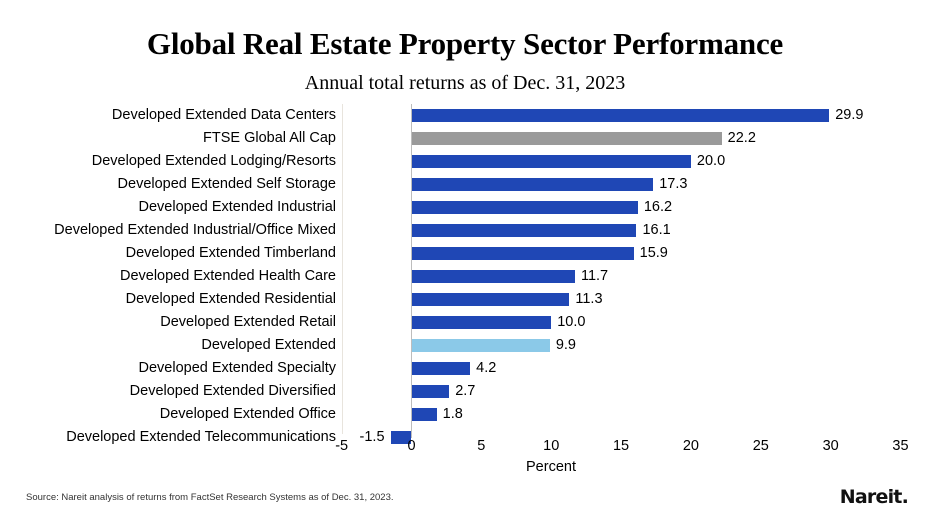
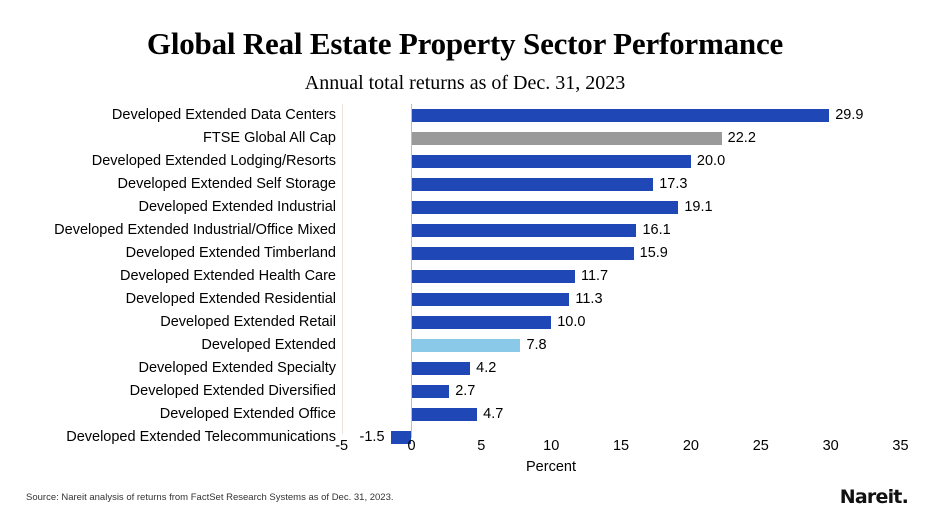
Developed Extended Industrial: 16.2 -> 19.1
Developed Extended: 9.9 -> 7.8
Developed Extended Office: 1.8 -> 4.7
